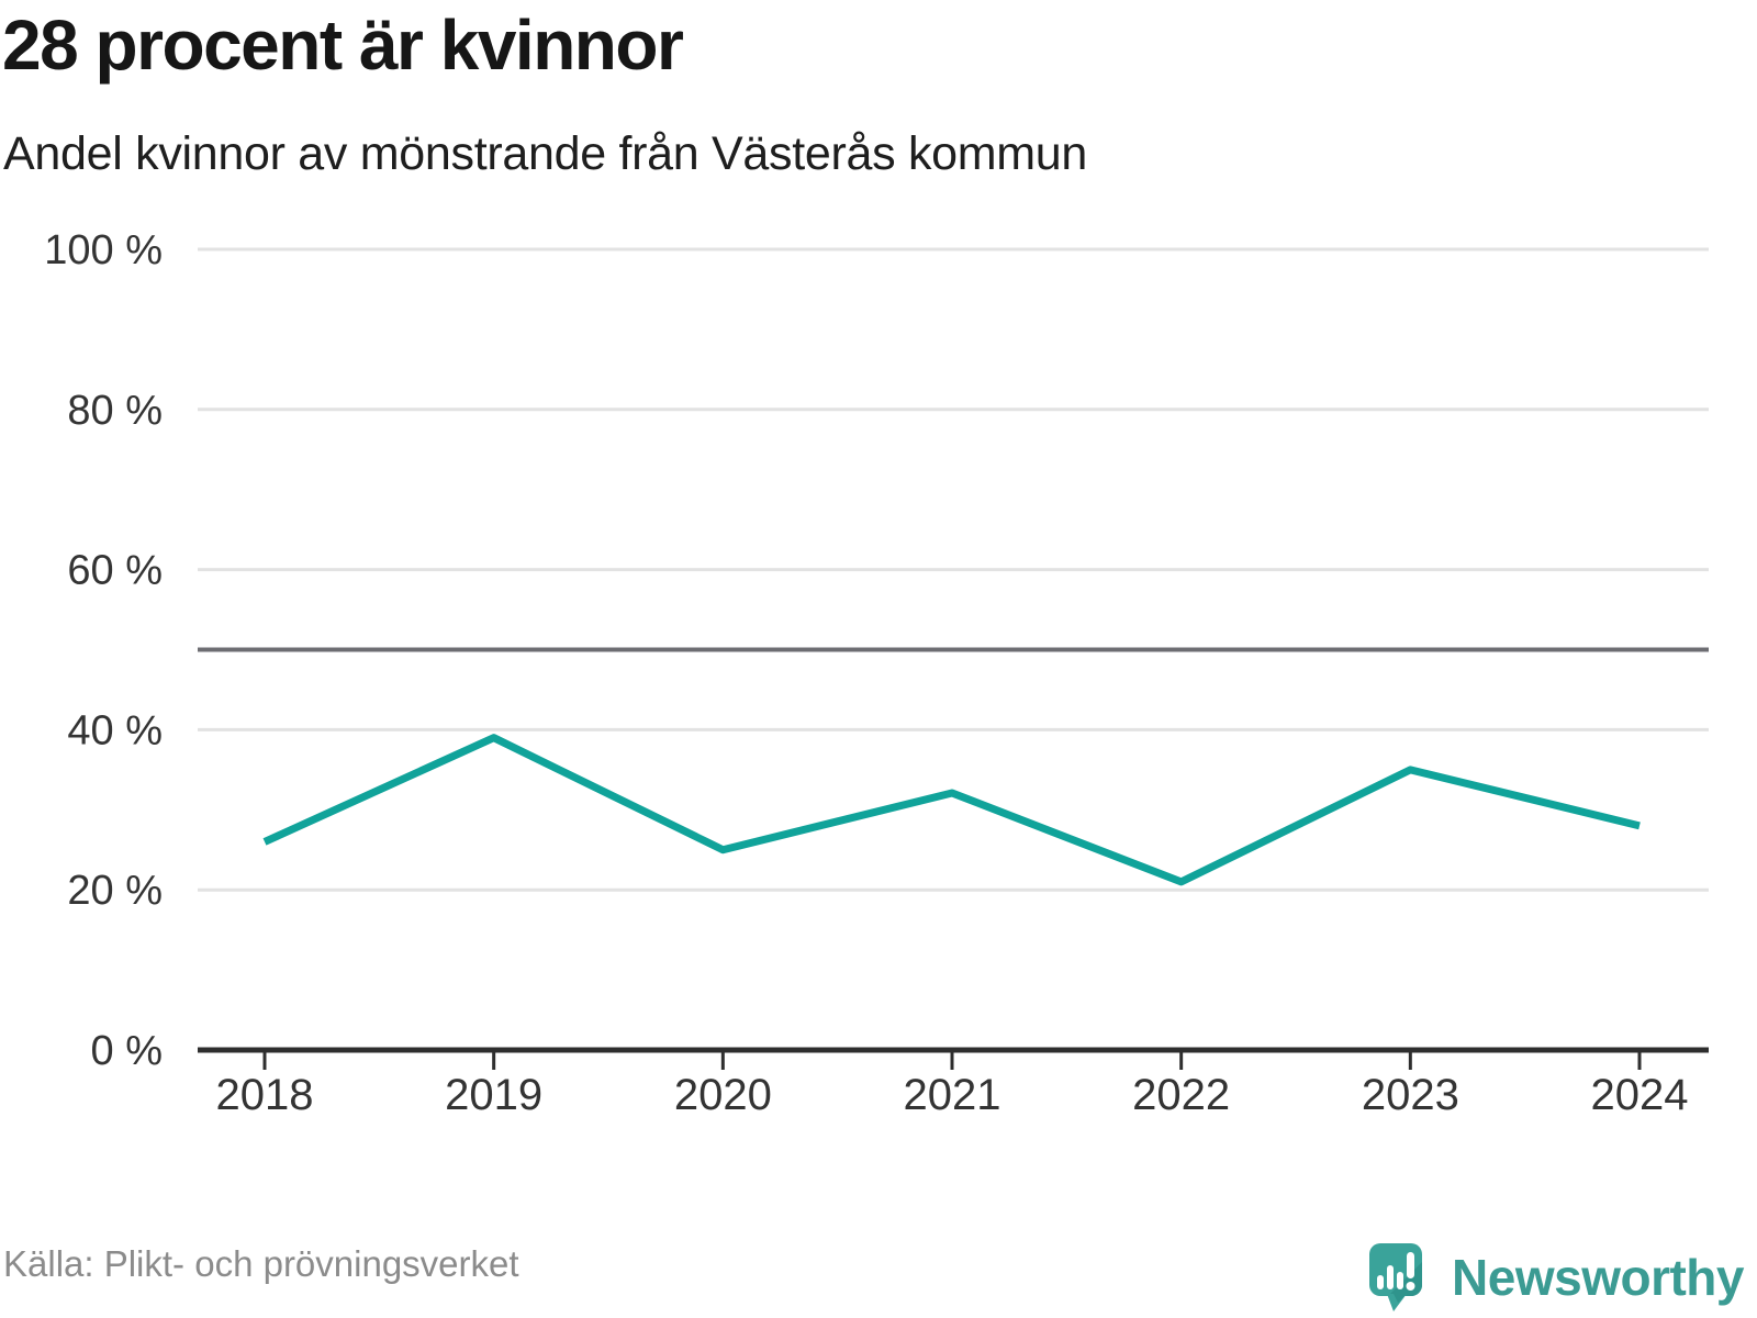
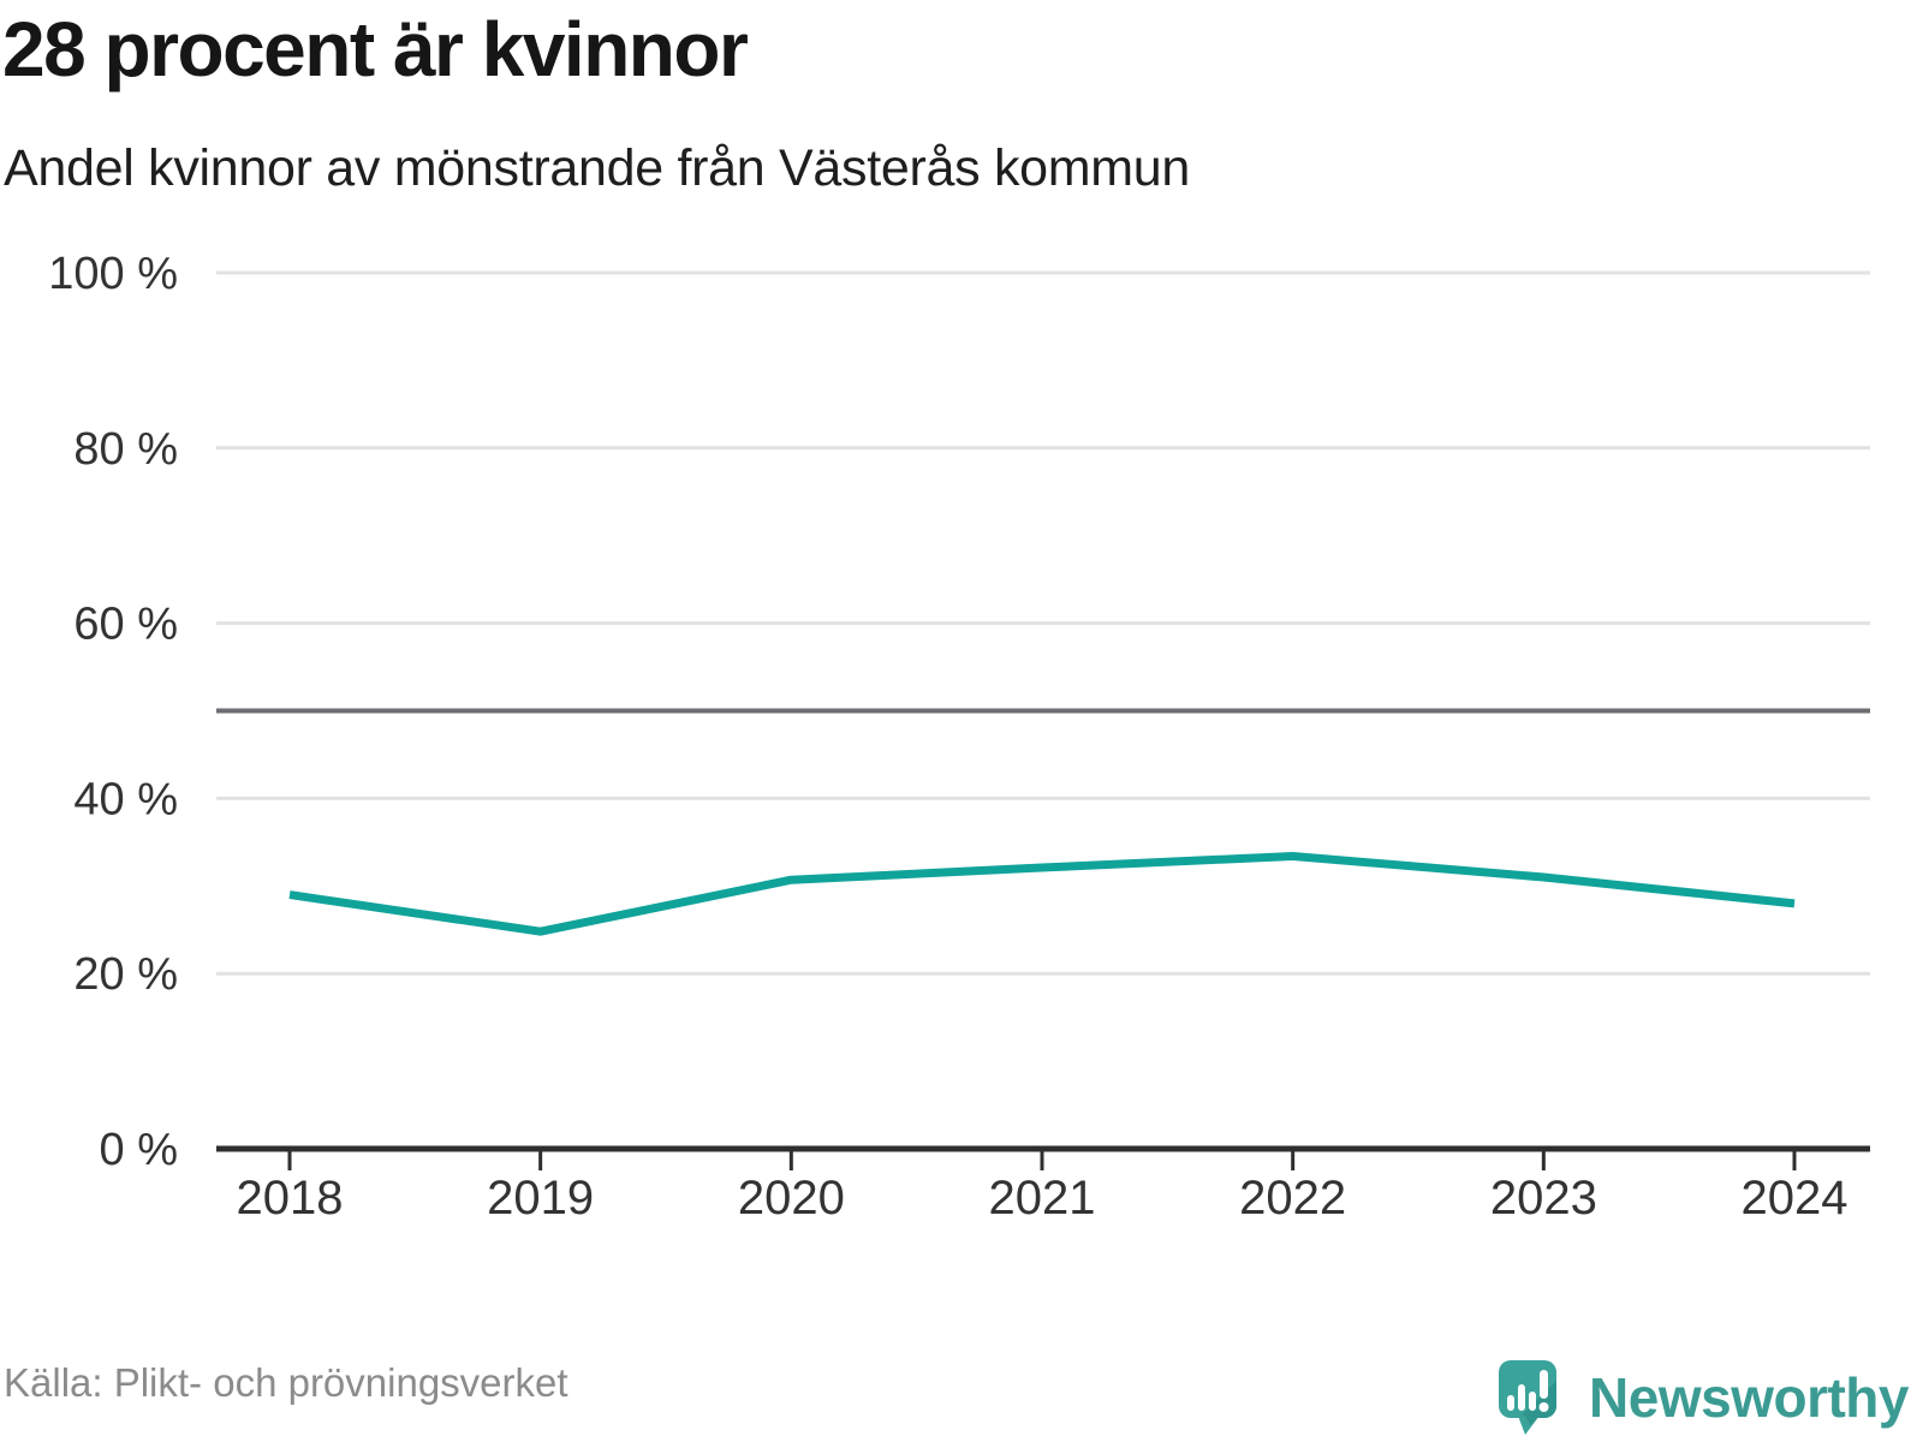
2018: 26% -> 29%
2019: 39% -> 25%
2020: 25% -> 31%
2022: 21% -> 33%
2023: 35% -> 31%
